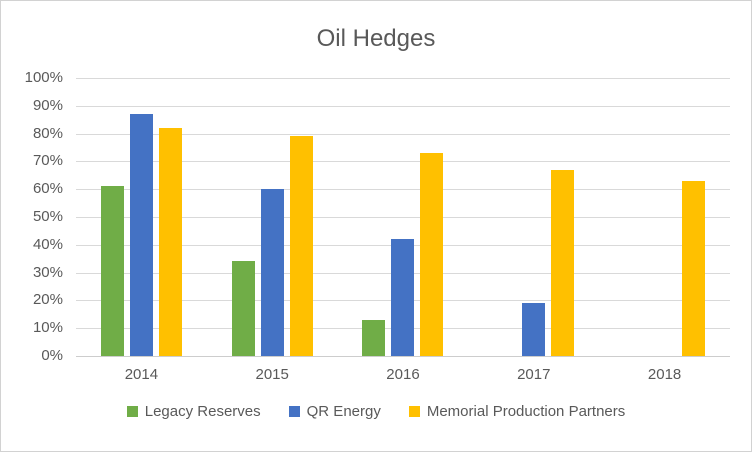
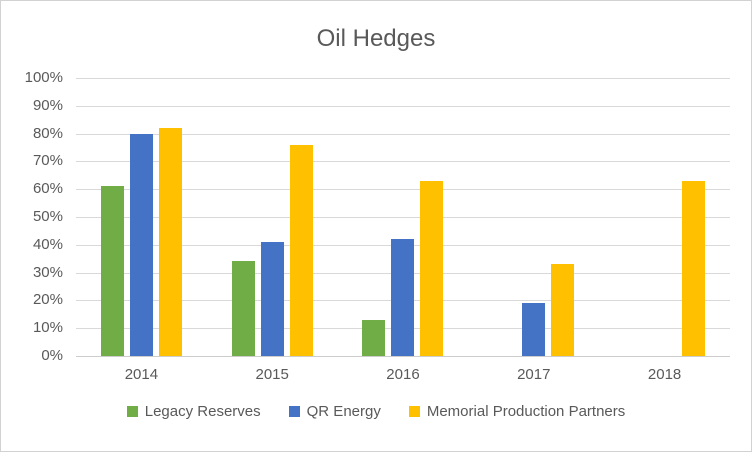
QR Energy/2014: 87% -> 80%
QR Energy/2015: 60% -> 41%
Memorial Production Partners/2015: 79% -> 76%
Memorial Production Partners/2016: 73% -> 63%
Memorial Production Partners/2017: 67% -> 33%
